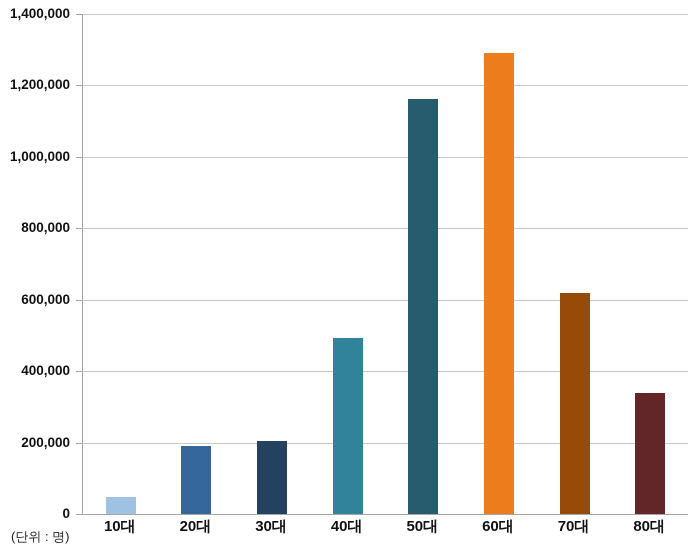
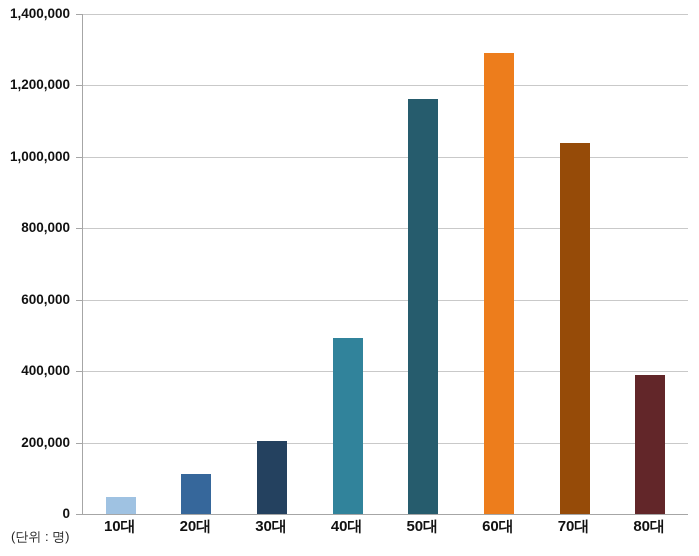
20대: 190000 -> 110000
70대: 620000 -> 1040000
80대: 340000 -> 390000
